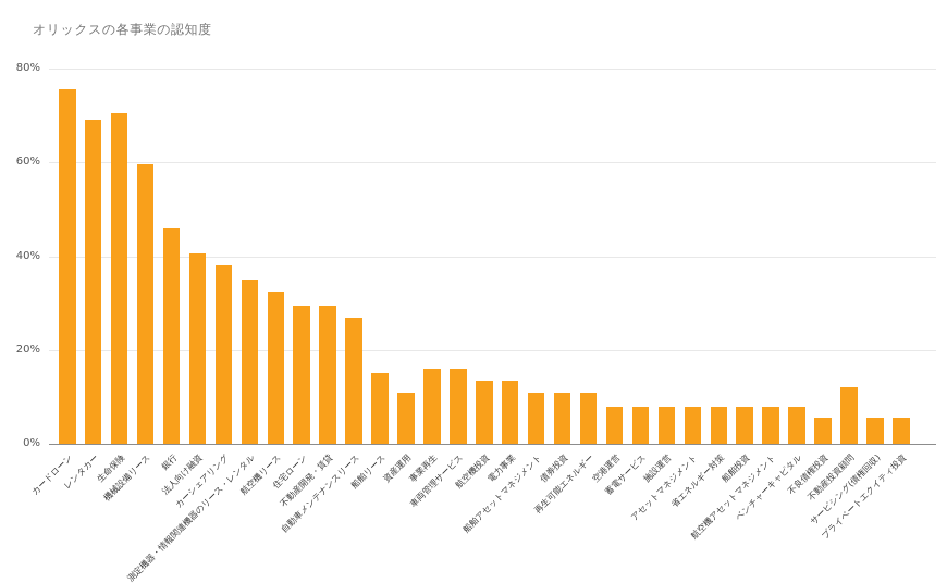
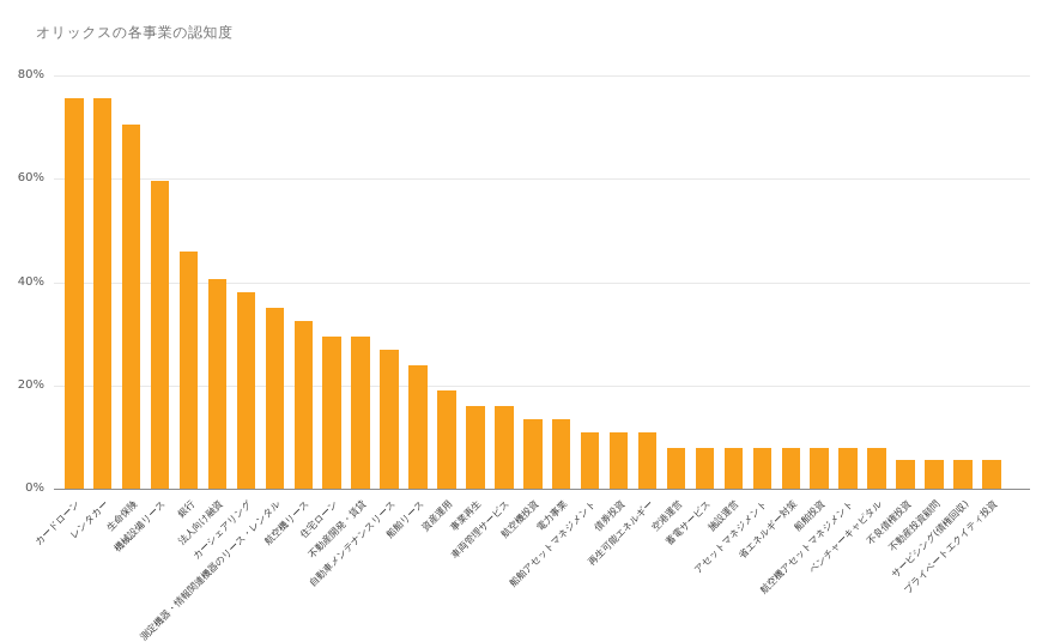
レンタカー: 69% -> 76%
船舶リース: 15% -> 24%
資産運用: 11% -> 19%
不動産投資顧問: 12% -> 6%
